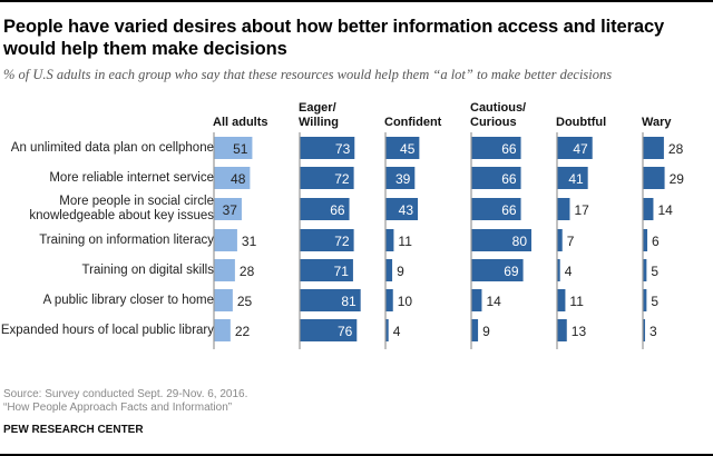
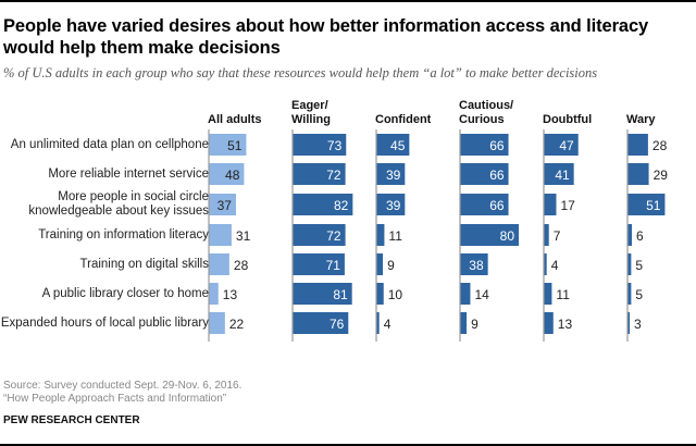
Eager/Willing/More people in social circle knowledgeable about key issues: 66 -> 82
Confident/More people in social circle knowledgeable about key issues: 43 -> 39
Wary/More people in social circle knowledgeable about key issues: 14 -> 51
Cautious/Curious/Training on digital skills: 69 -> 38
All adults/A public library closer to home: 25 -> 13
